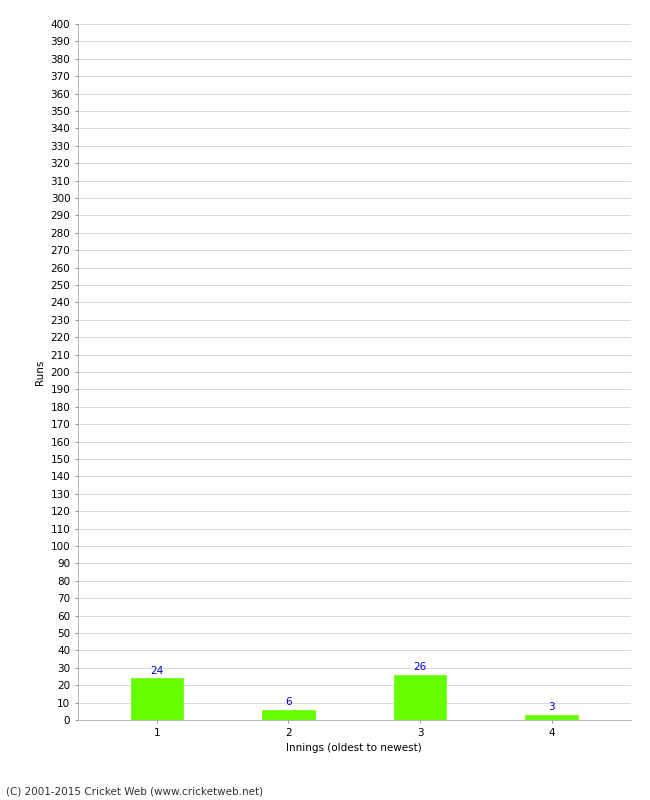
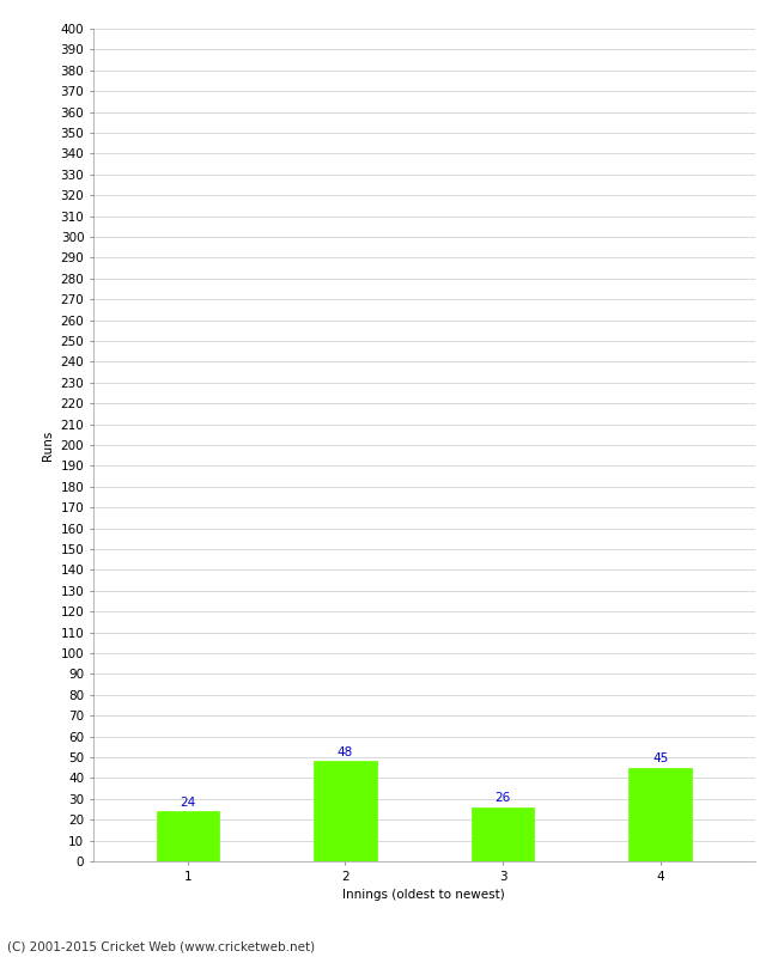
2: 6 -> 48
4: 3 -> 45
